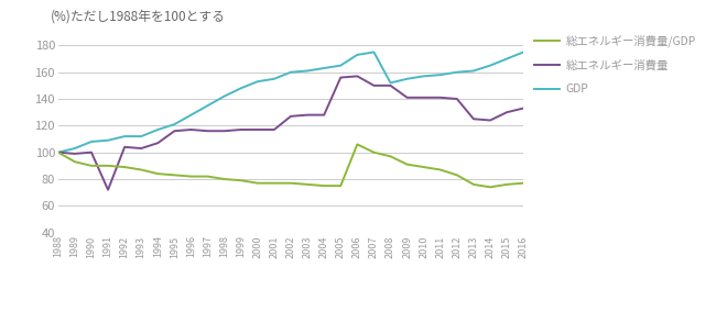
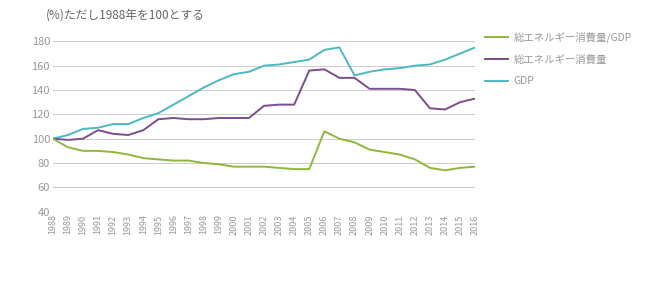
総エネルギー消費量/1991: 72 -> 107
